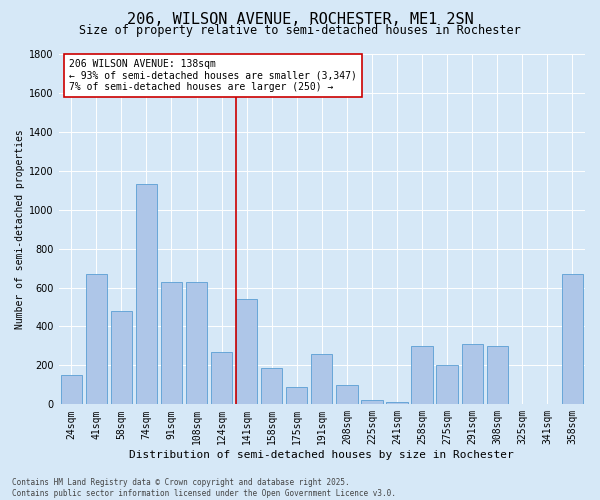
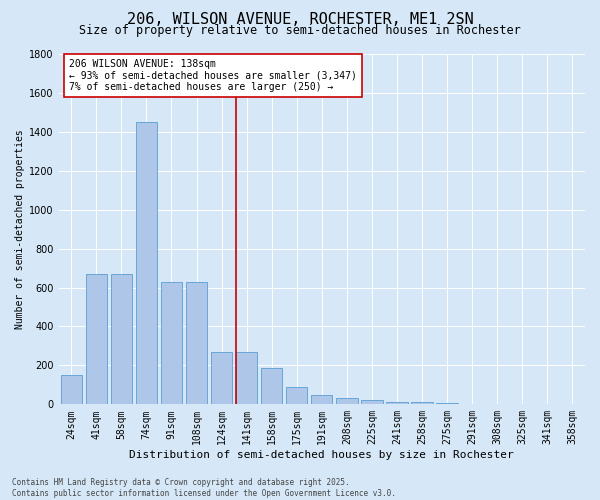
58sqm: 480 -> 670
74sqm: 1130 -> 1450
141sqm: 540 -> 270
191sqm: 260 -> 50
208sqm: 100 -> 40
258sqm: 300 -> 10
275sqm: 200 -> 0
291sqm: 310 -> 0
308sqm: 300 -> 0
358sqm: 670 -> 0
